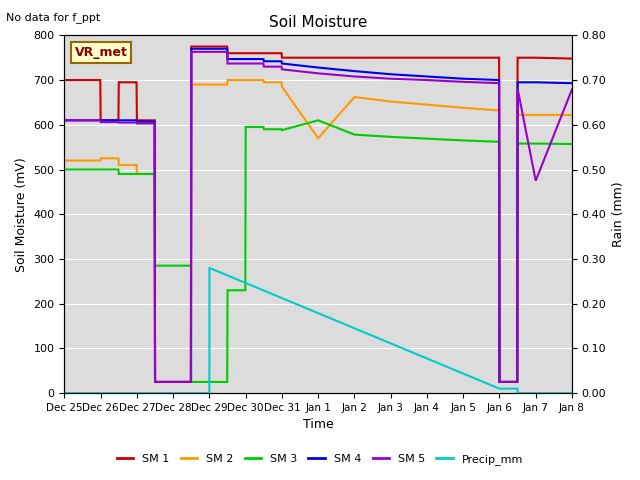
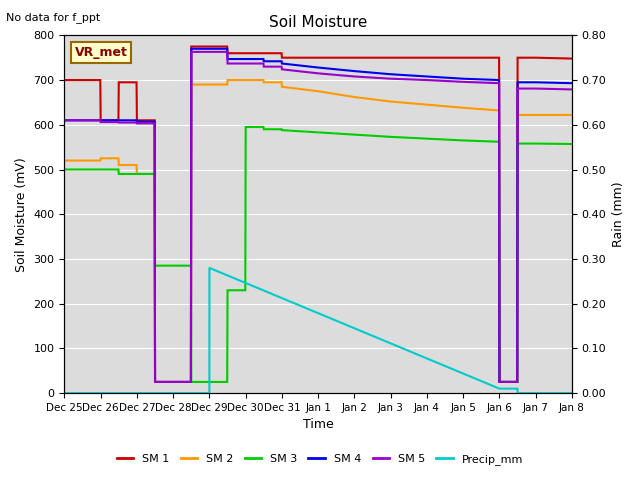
SM 2/Jan 1: 570 -> 675
SM 3/Jan 1: 610 -> 583
SM 5/Jan 7: 475 -> 681
